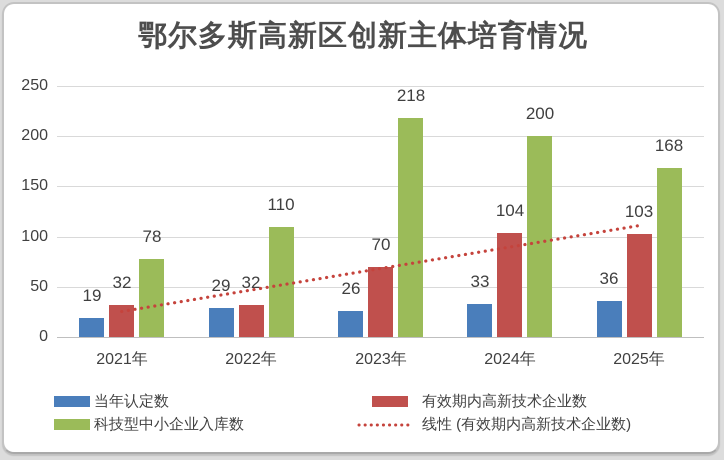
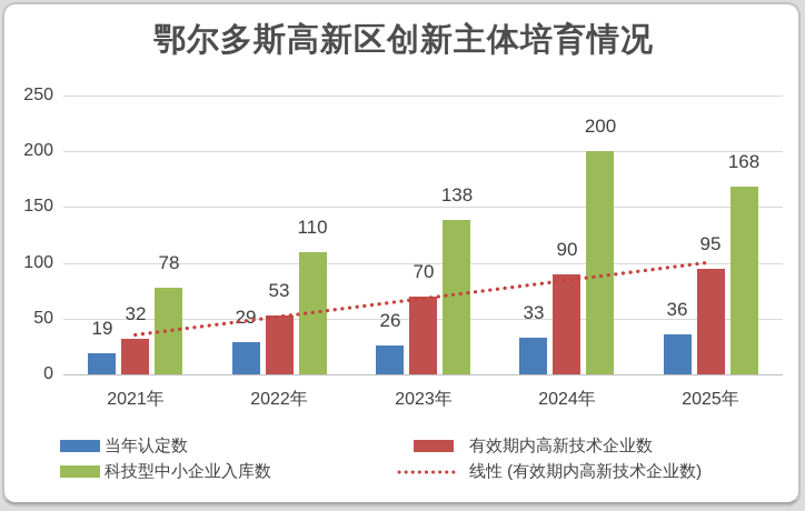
有效期内高新技术企业数/2022年: 32 -> 53
科技型中小企业入库数/2023年: 218 -> 138
有效期内高新技术企业数/2024年: 104 -> 90
有效期内高新技术企业数/2025年: 103 -> 95
